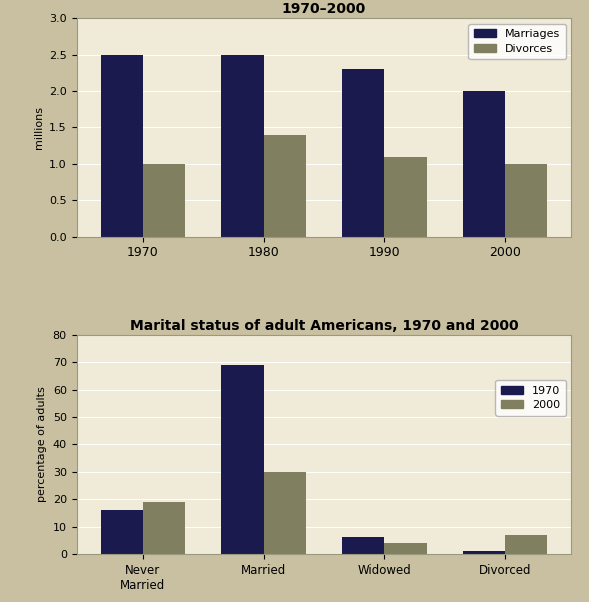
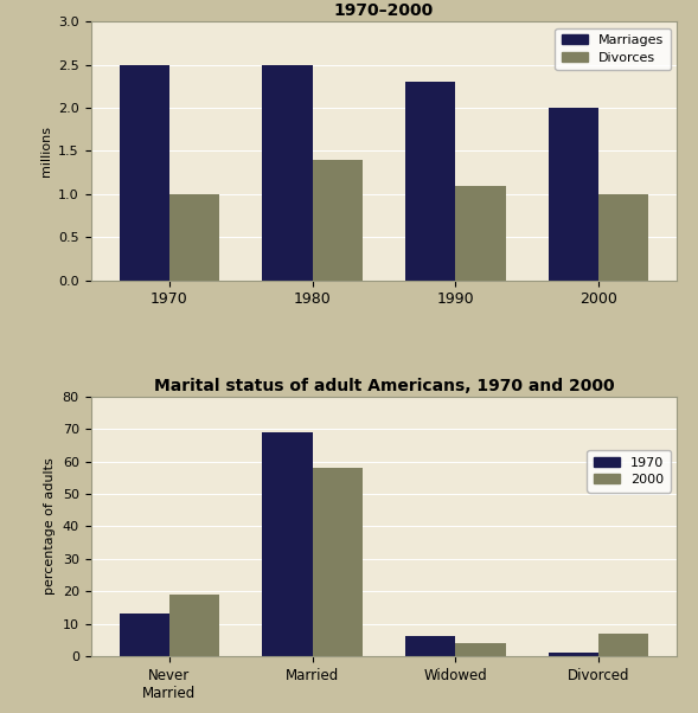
Marital status of adult Americans, 1970 and 2000/1970/Never Married: 16 -> 13
Marital status of adult Americans, 1970 and 2000/2000/Married: 30 -> 58
